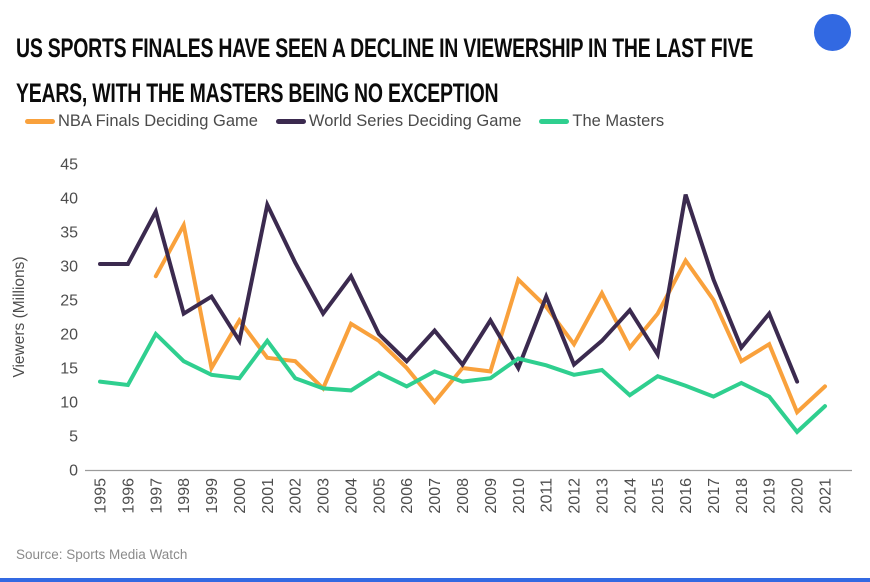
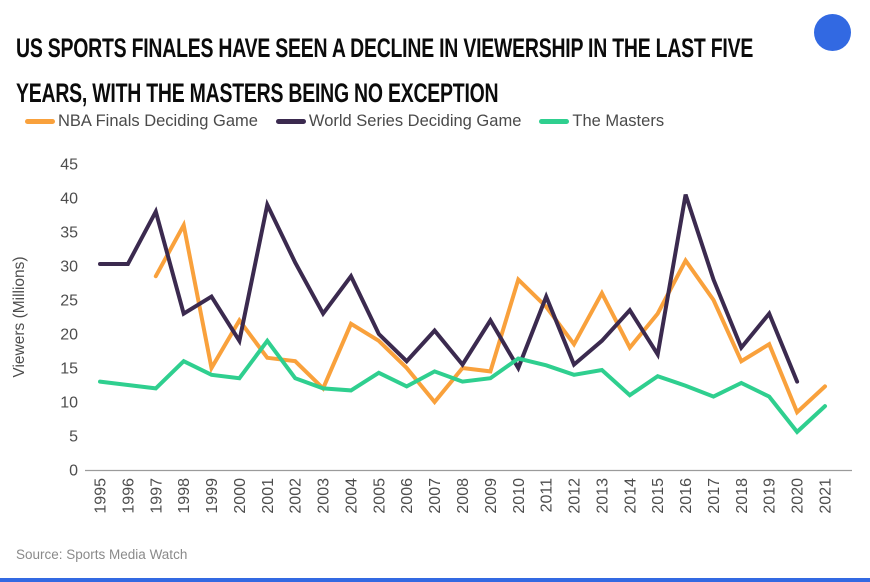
The Masters/1997: 20 -> 12
